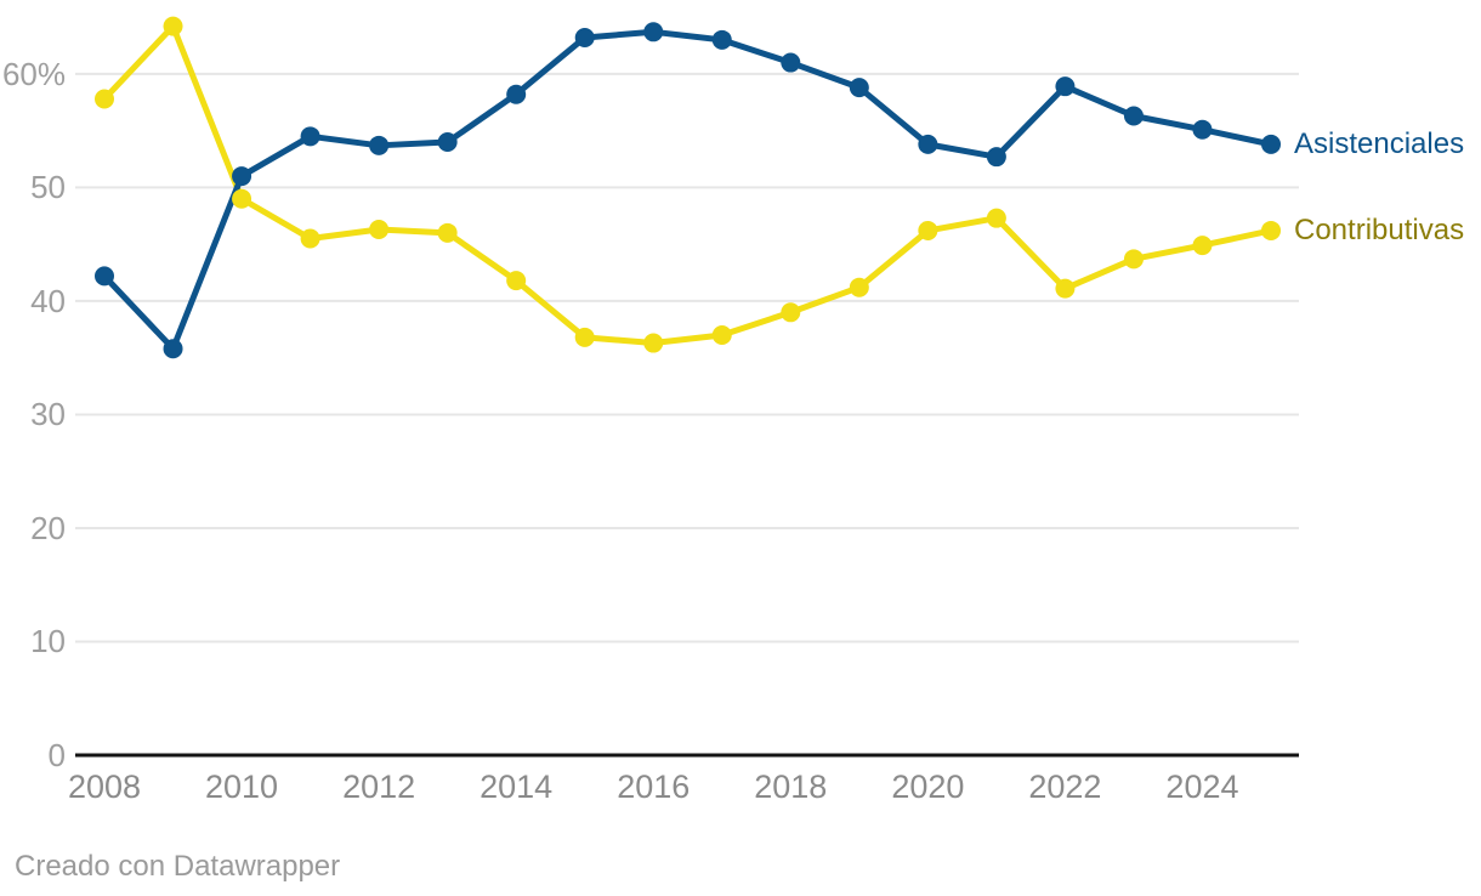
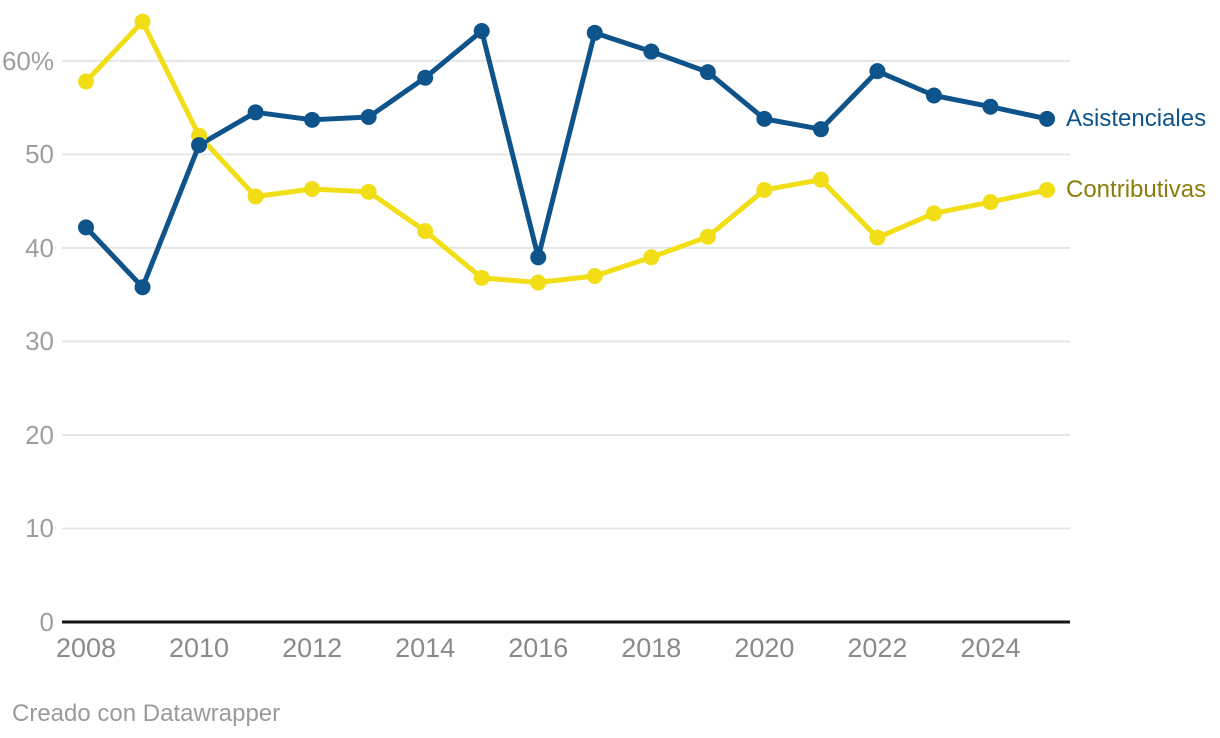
Contributivas/2010: 49% -> 52%
Asistenciales/2016: 64% -> 39%
